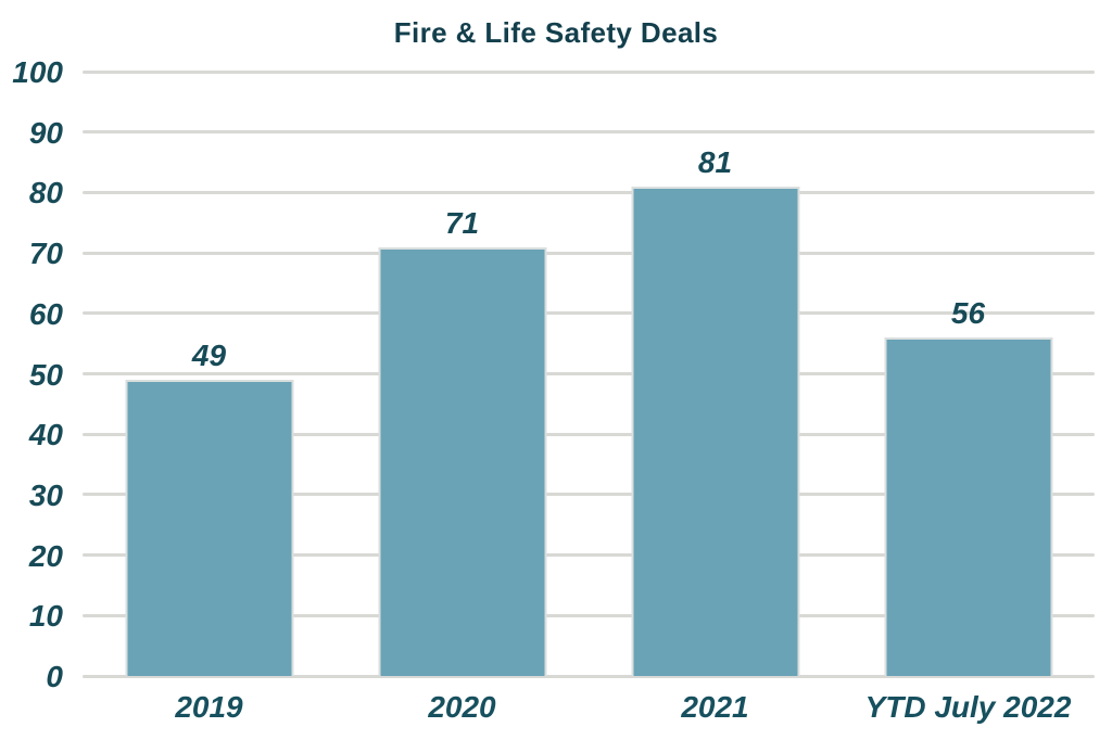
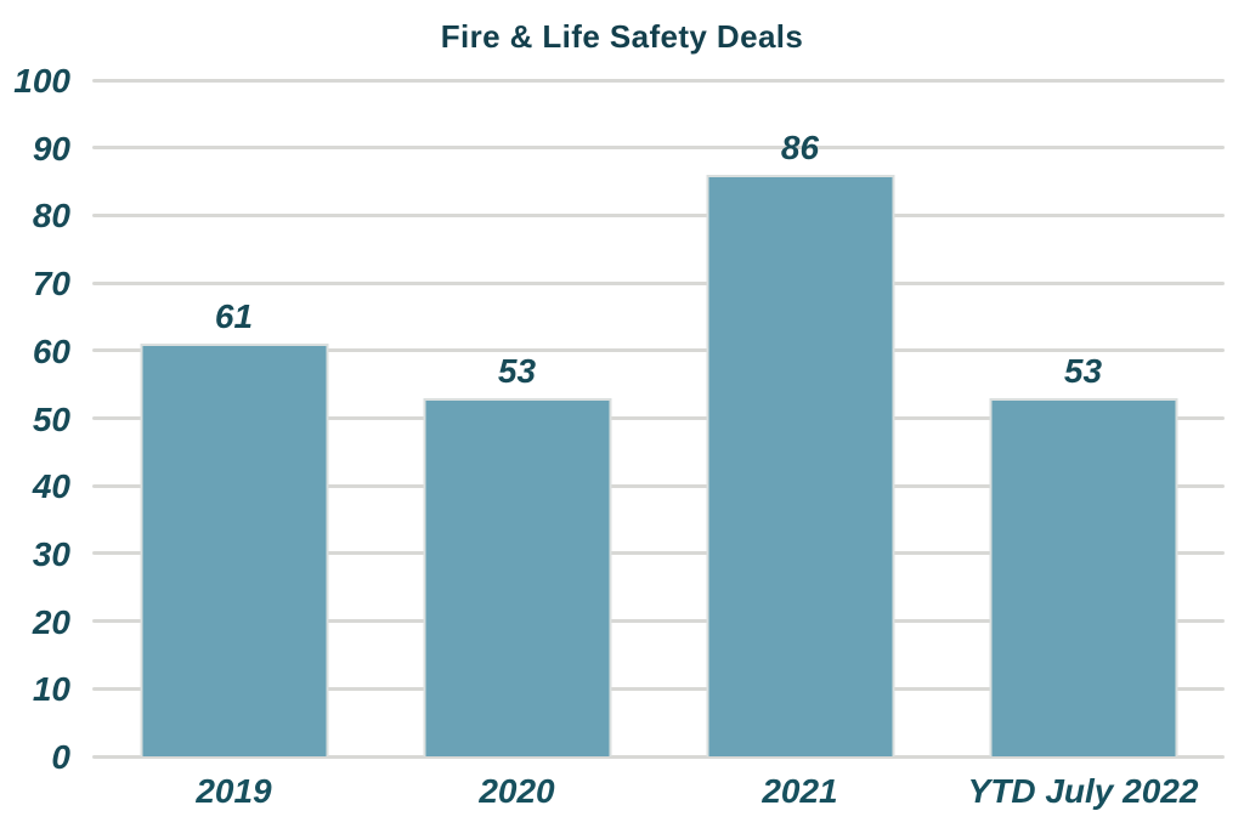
2019: 49 -> 61
2020: 71 -> 53
2021: 81 -> 86
YTD July 2022: 56 -> 53
